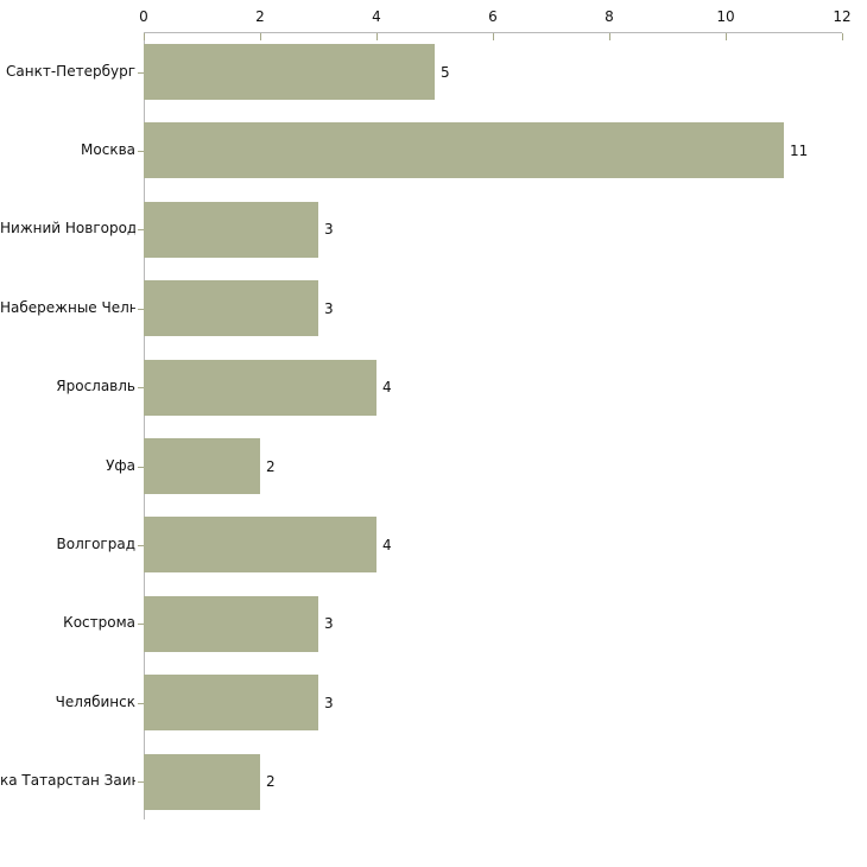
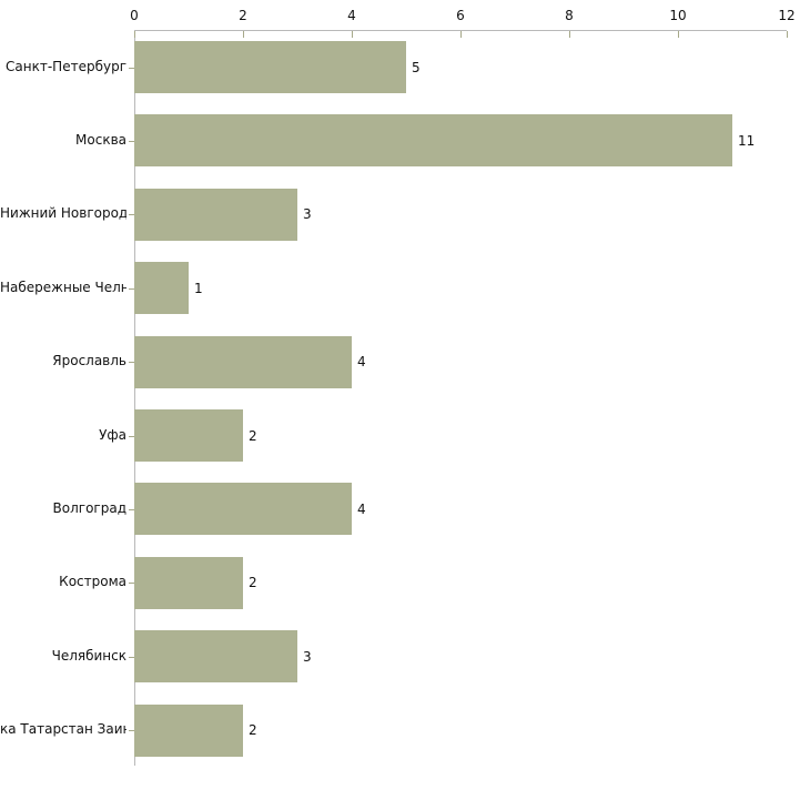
Набережные Челны: 3 -> 1
Кострома: 3 -> 2
